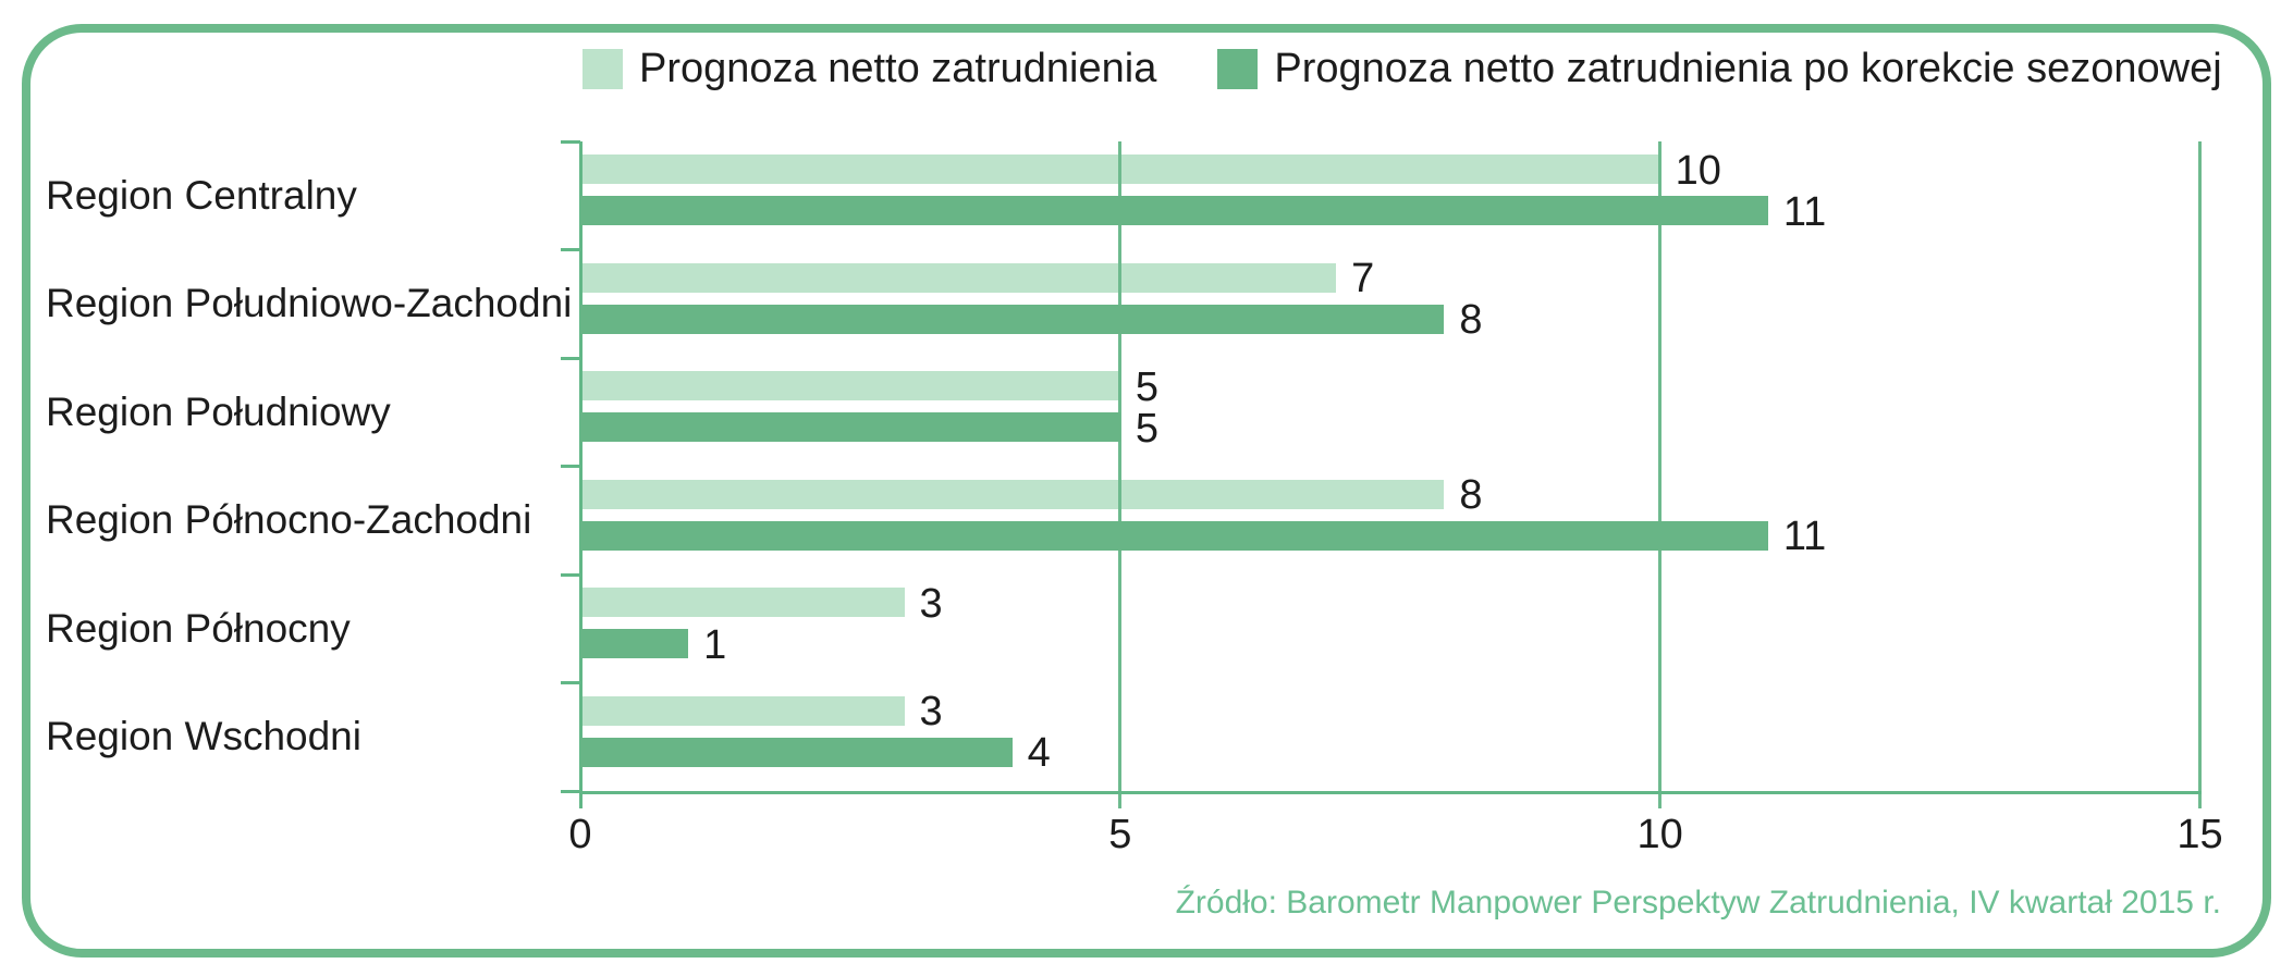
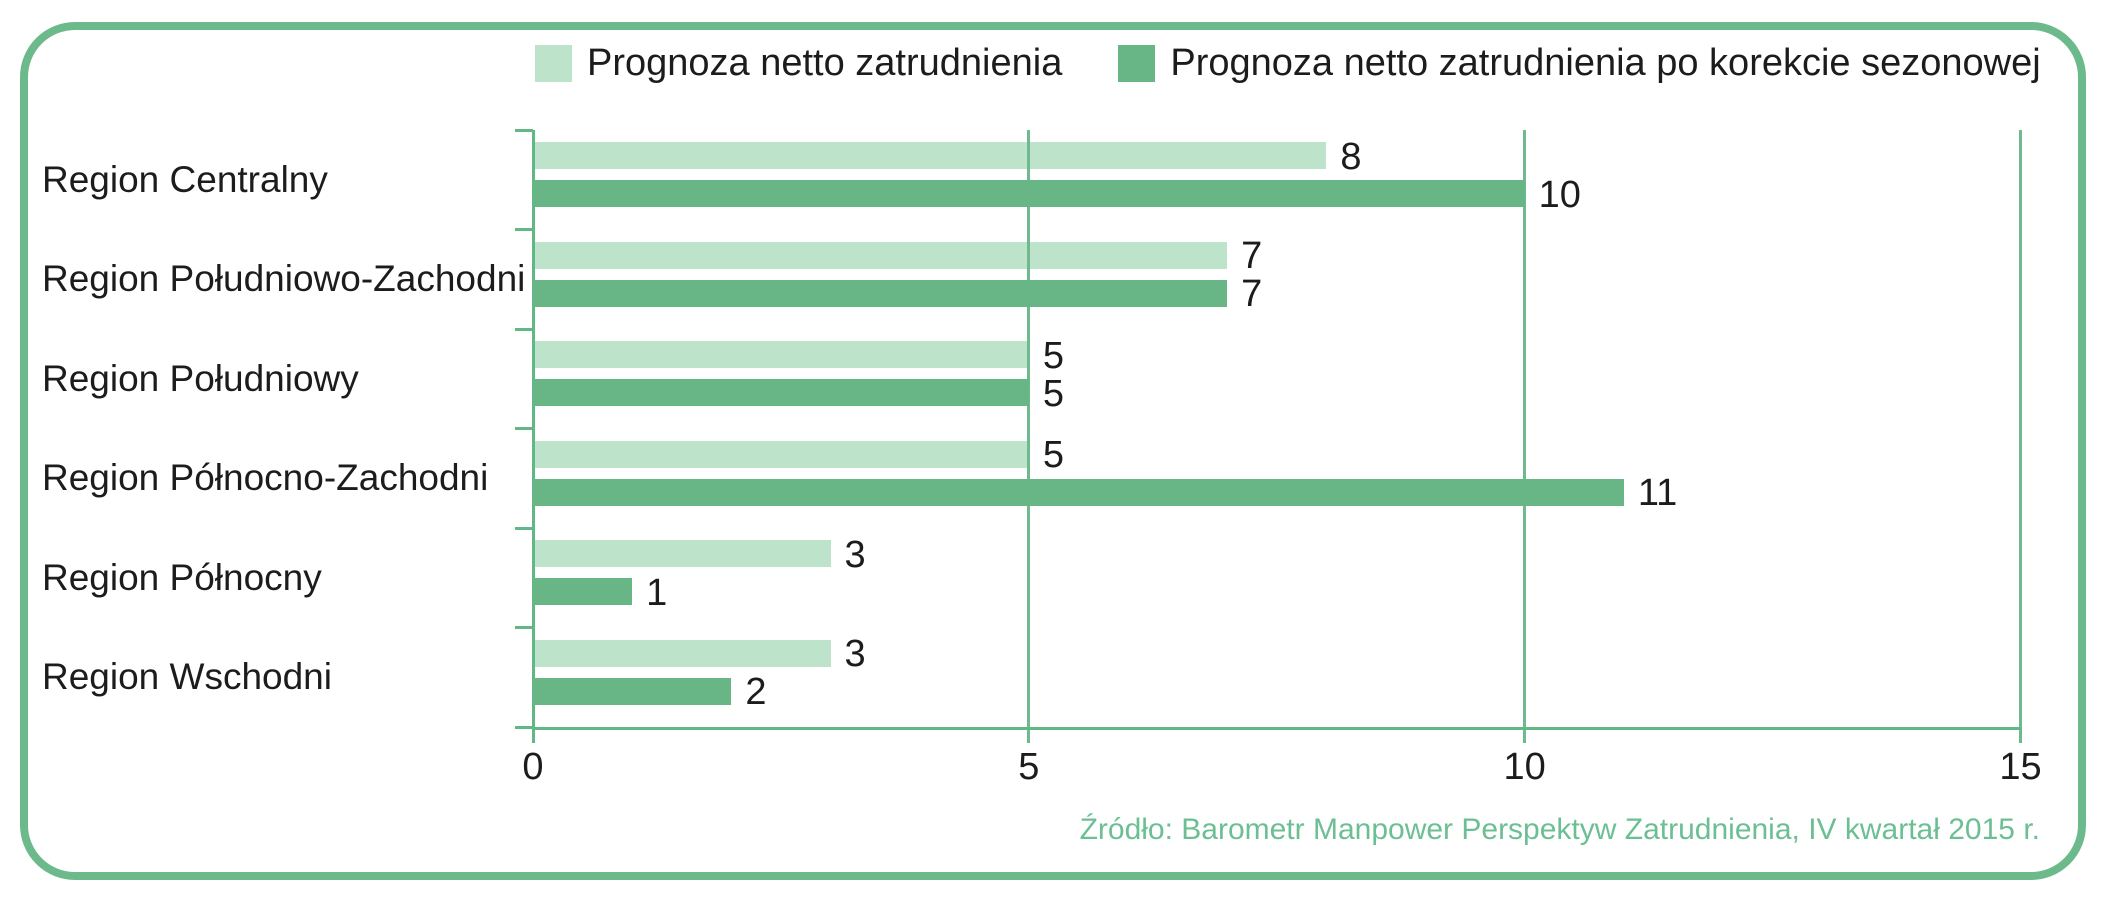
Prognoza netto zatrudnienia/Region Centralny: 10 -> 8
Prognoza netto zatrudnienia po korekcie sezonowej/Region Centralny: 11 -> 10
Prognoza netto zatrudnienia po korekcie sezonowej/Region Południowo-Zachodni: 8 -> 7
Prognoza netto zatrudnienia/Region Północno-Zachodni: 8 -> 5
Prognoza netto zatrudnienia po korekcie sezonowej/Region Wschodni: 4 -> 2
